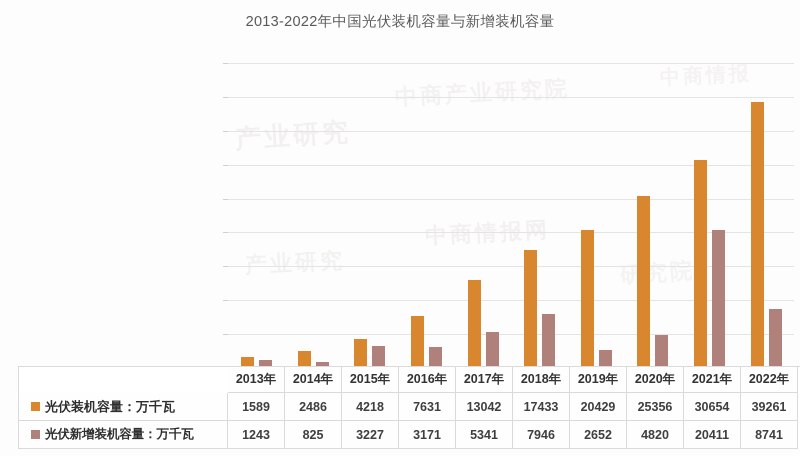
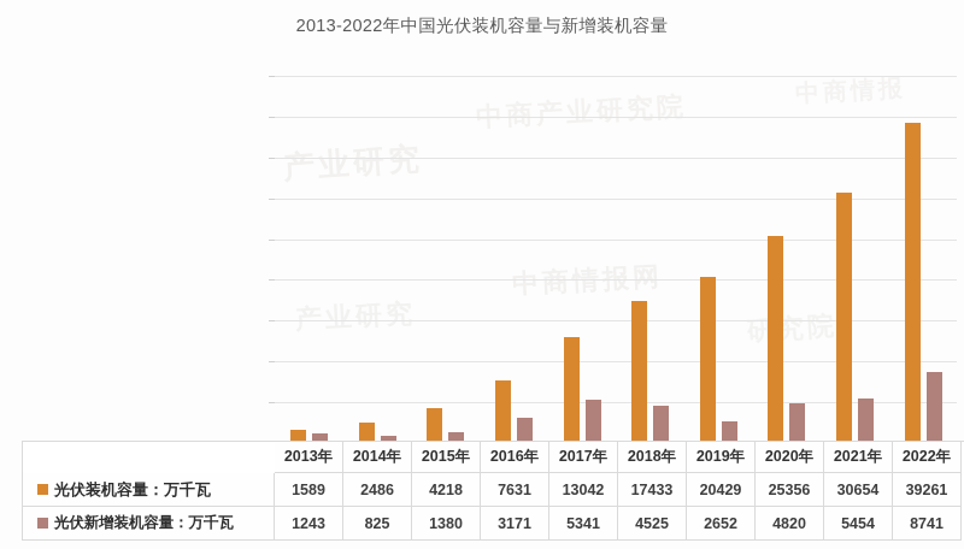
光伏新增装机容量：万千瓦/2015年: 3227 -> 1380
光伏新增装机容量：万千瓦/2018年: 7946 -> 4525
光伏新增装机容量：万千瓦/2021年: 20411 -> 5454
